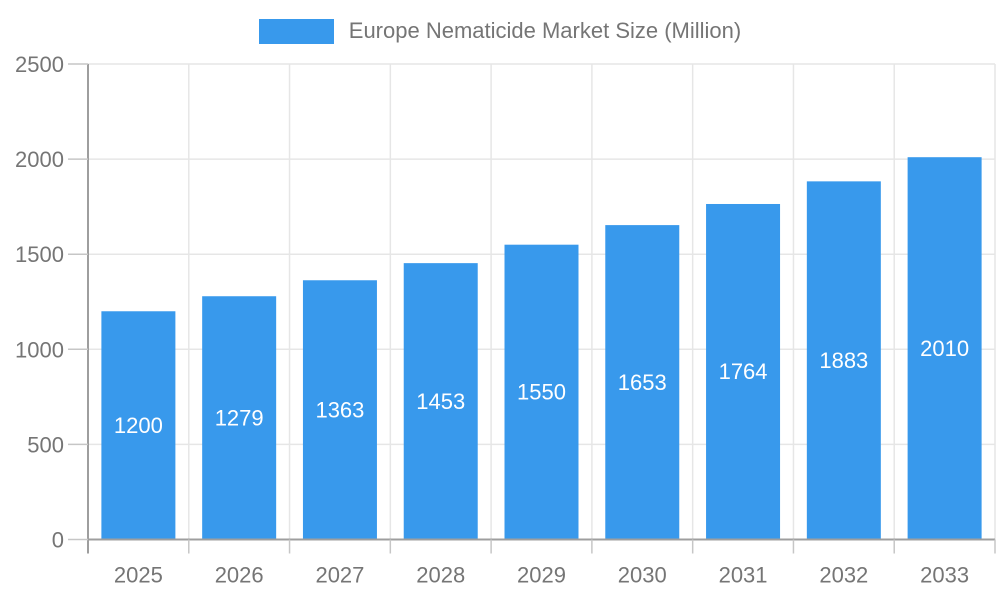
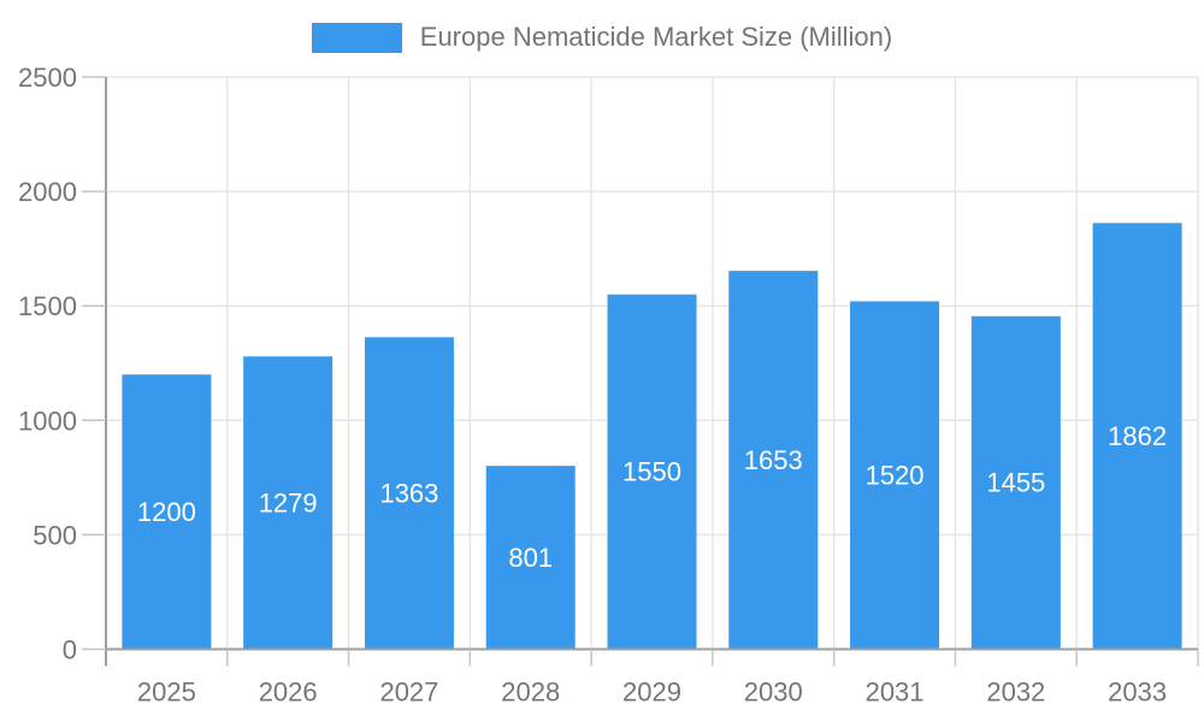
2028: 1453 -> 801
2031: 1764 -> 1520
2032: 1883 -> 1455
2033: 2010 -> 1862
